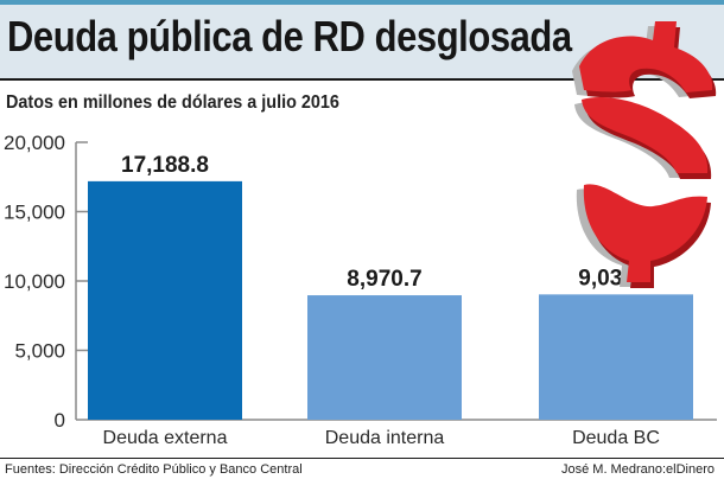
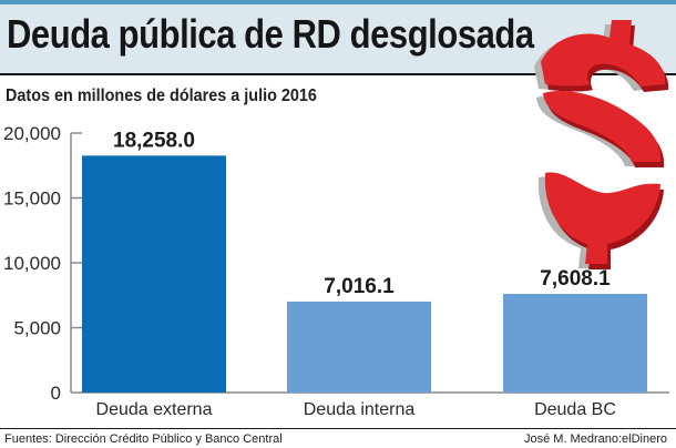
Deuda externa: 17,188.8 -> 18,258.0
Deuda interna: 8,970.7 -> 7,016.1
Deuda BC: 9,030.7 -> 7,608.1
